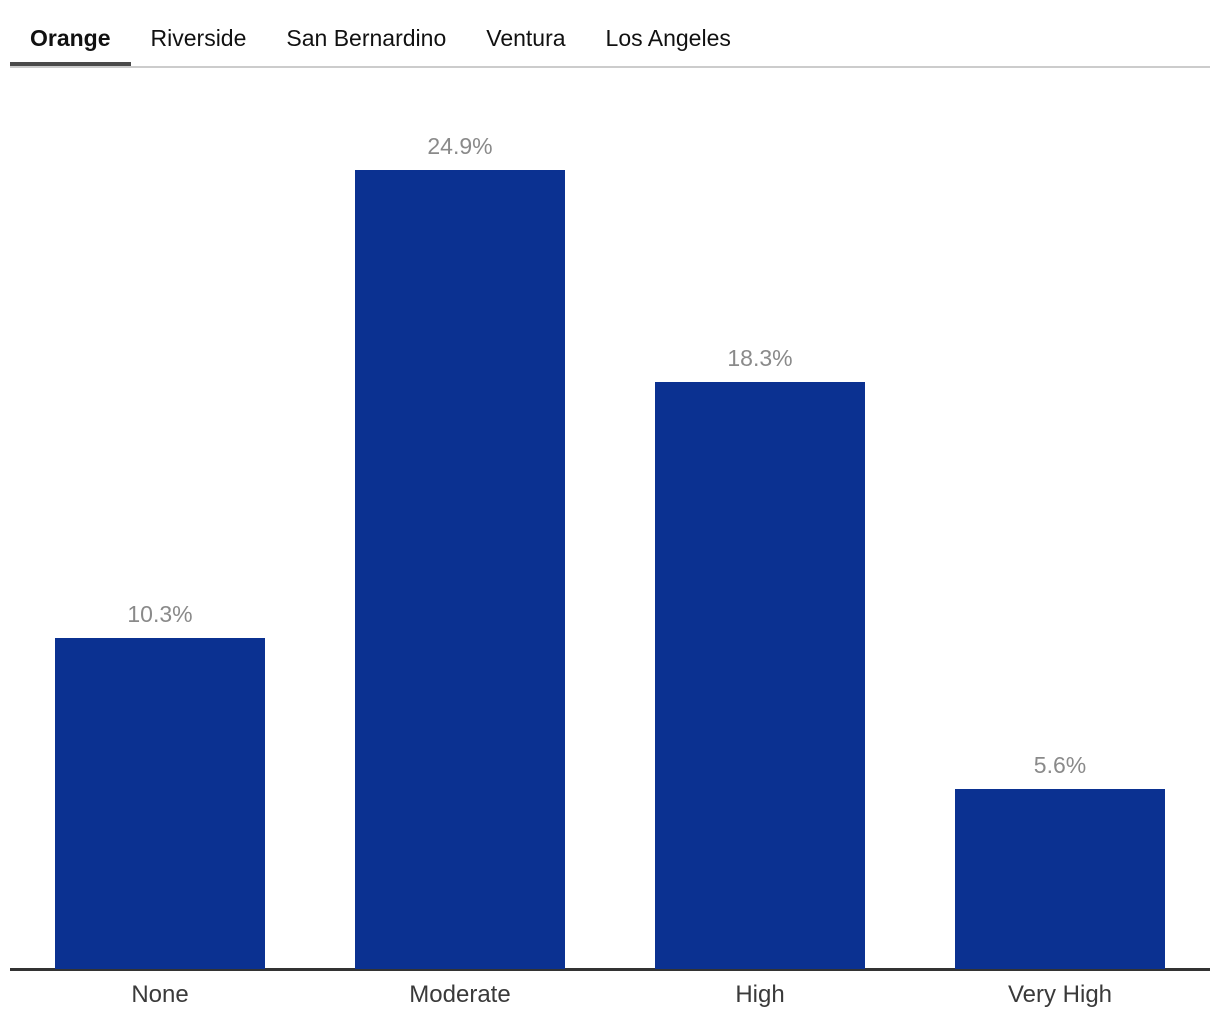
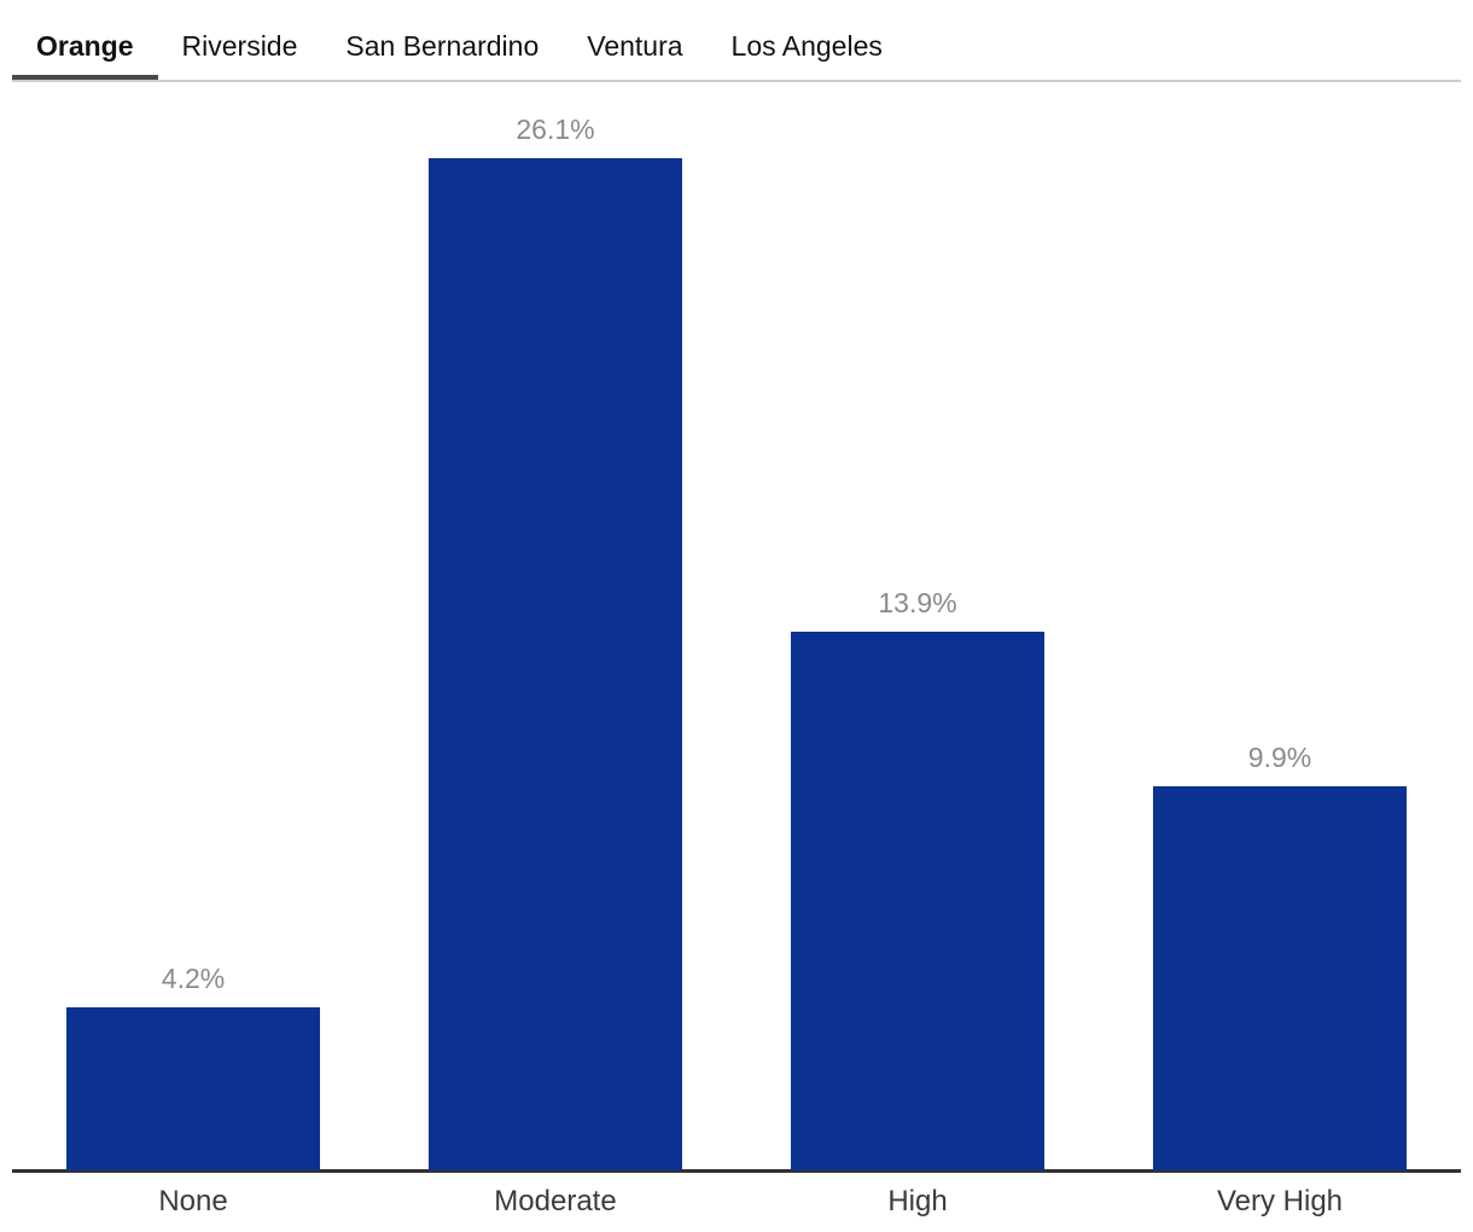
None: 10.3% -> 4.2%
Moderate: 24.9% -> 26.1%
High: 18.3% -> 13.9%
Very High: 5.6% -> 9.9%
